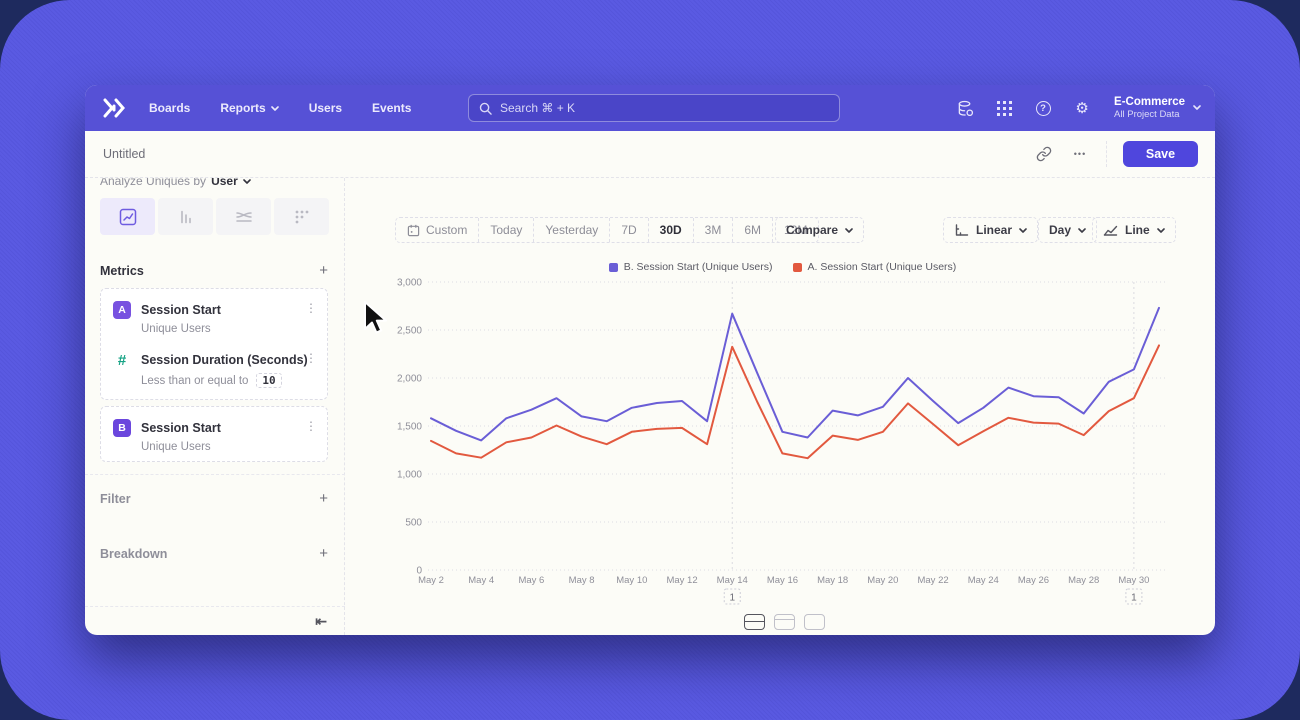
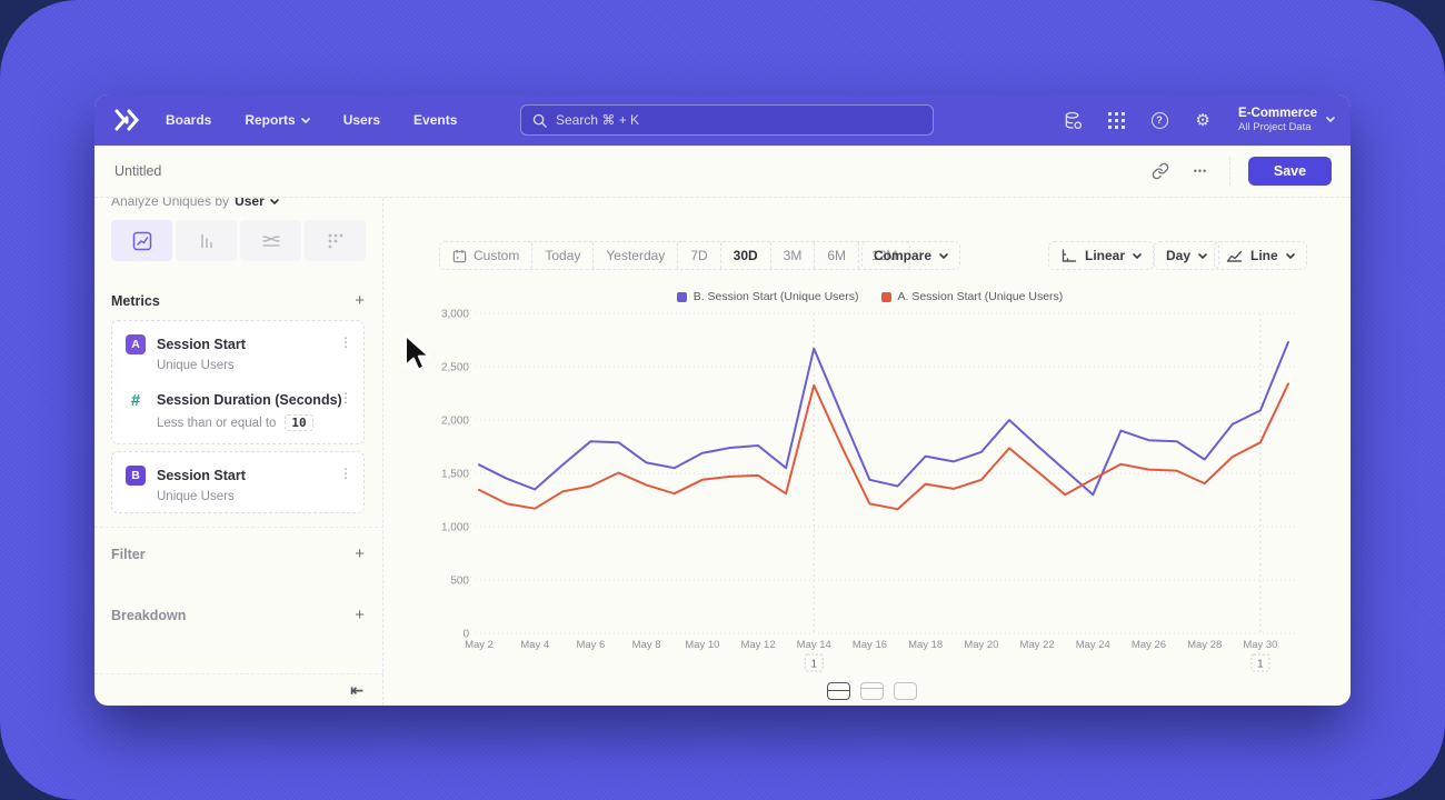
B. Session Start (Unique Users)/May 6: 1700 -> 1800
B. Session Start (Unique Users)/May 24: 1700 -> 1300
